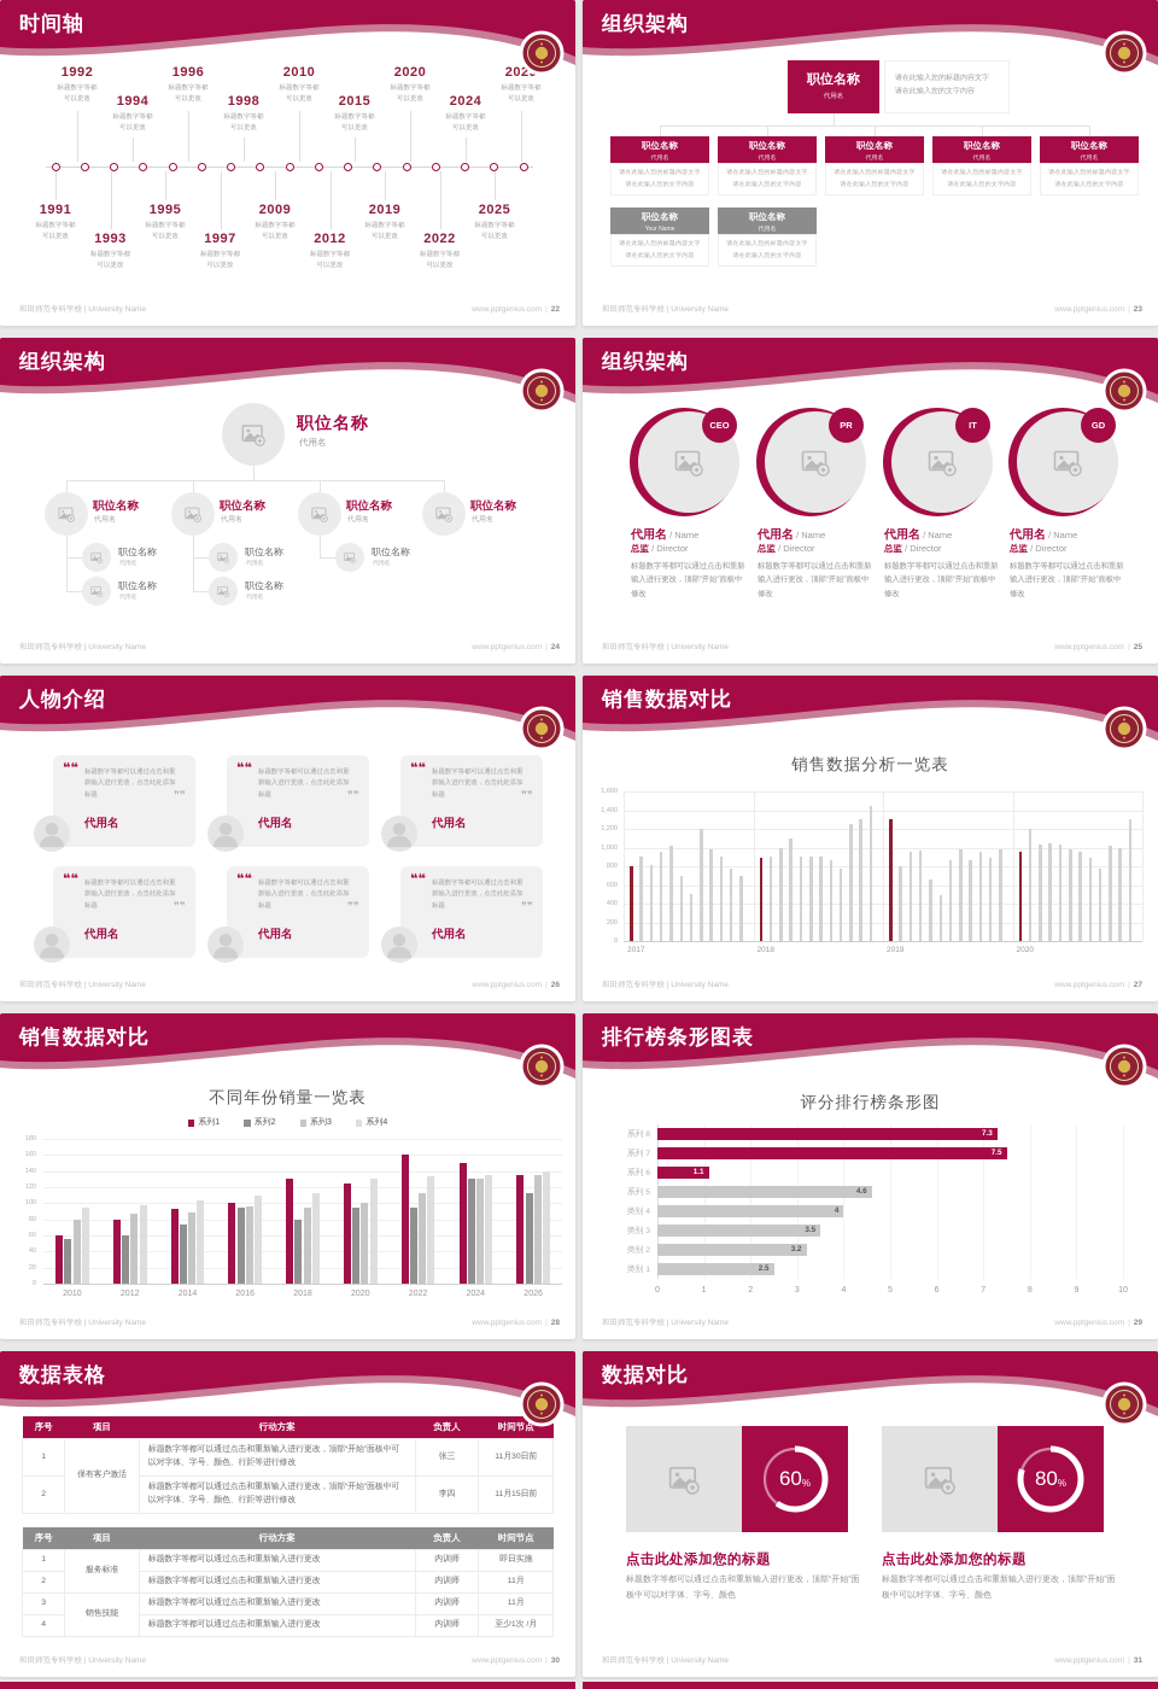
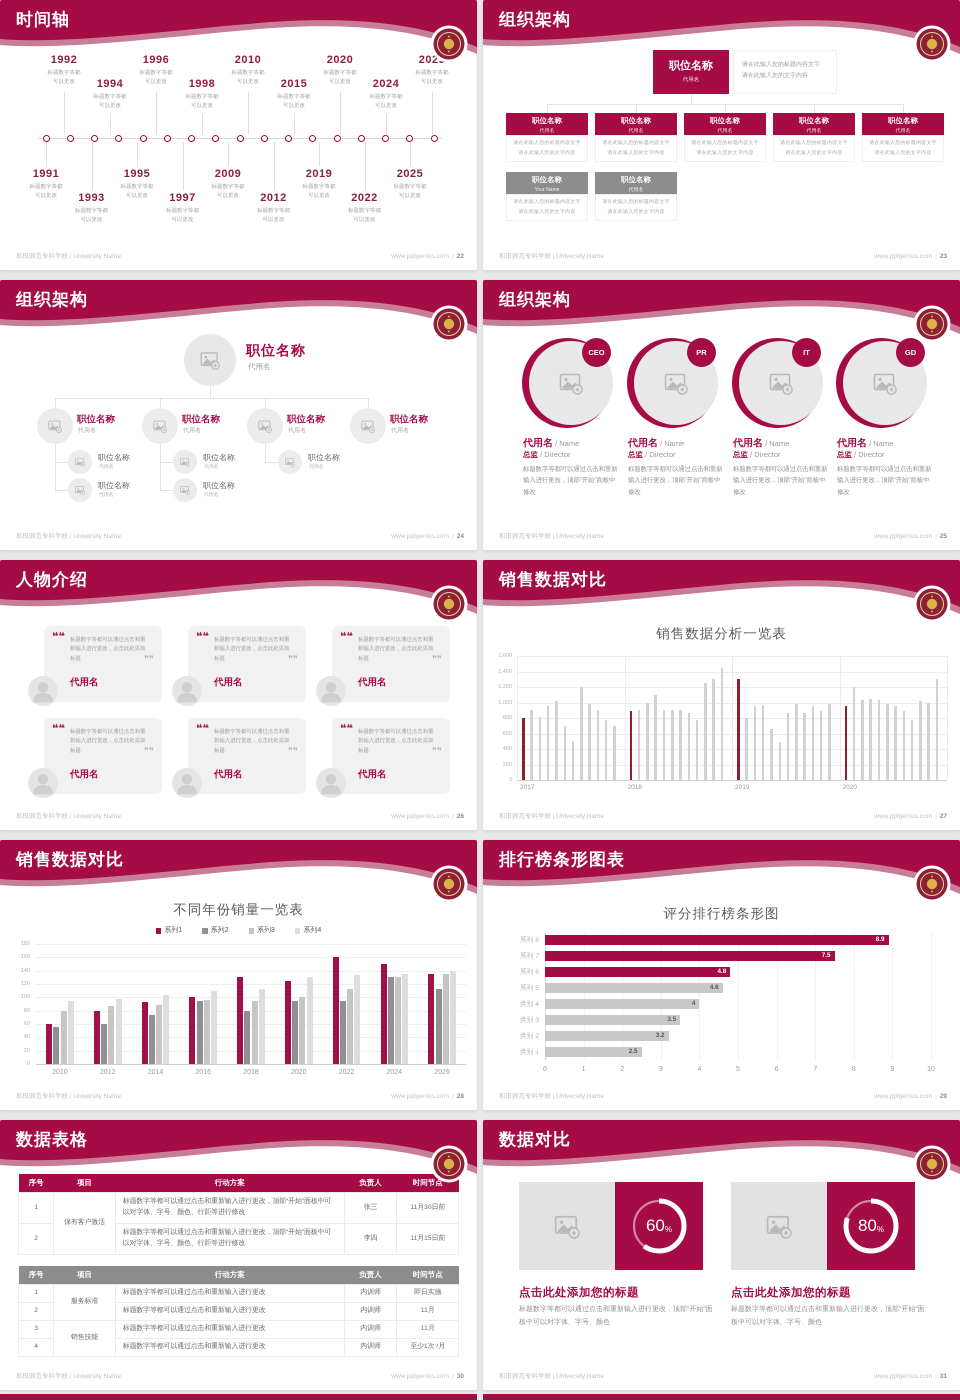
评分排行榜条形图/系列 8: 7.3 -> 8.9
评分排行榜条形图/系列 6: 1.1 -> 4.8
